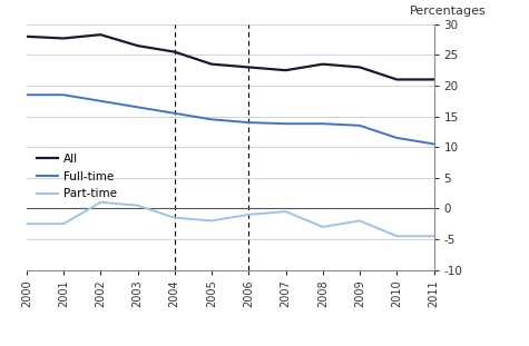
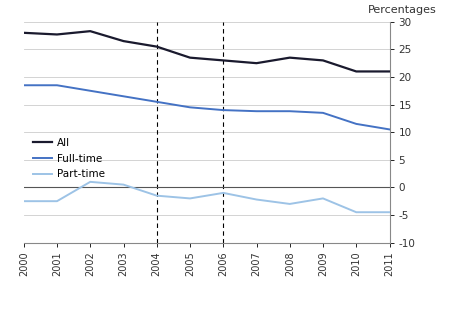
Part-time/2007: -0.5 -> -2.2
